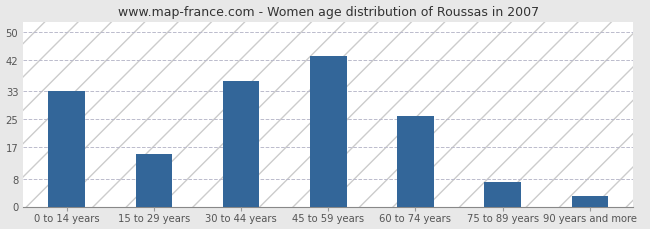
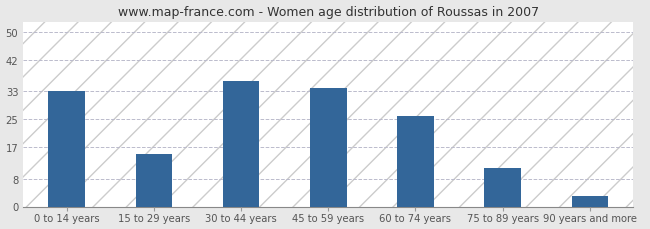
45 to 59 years: 43 -> 34
75 to 89 years: 7 -> 11
